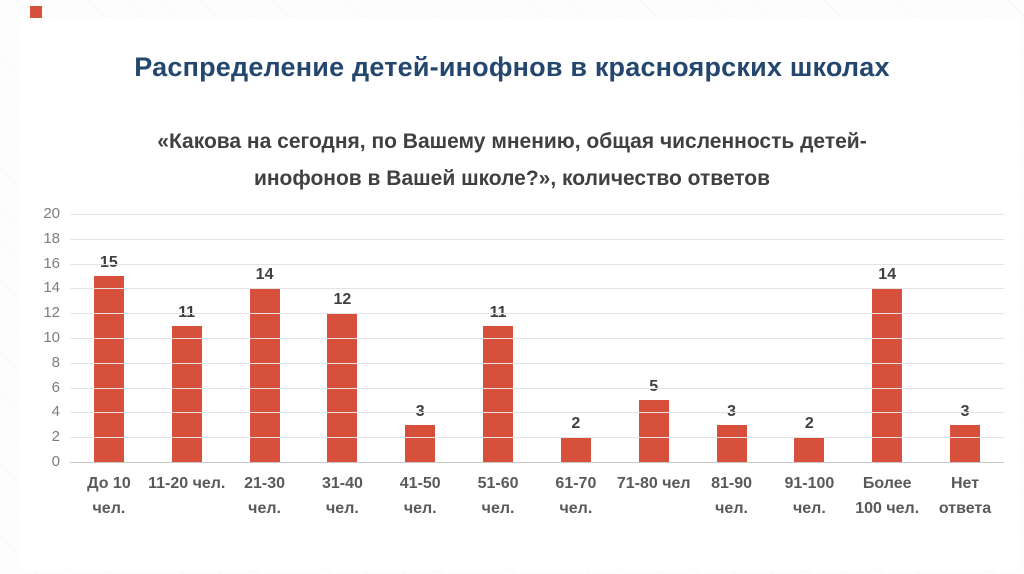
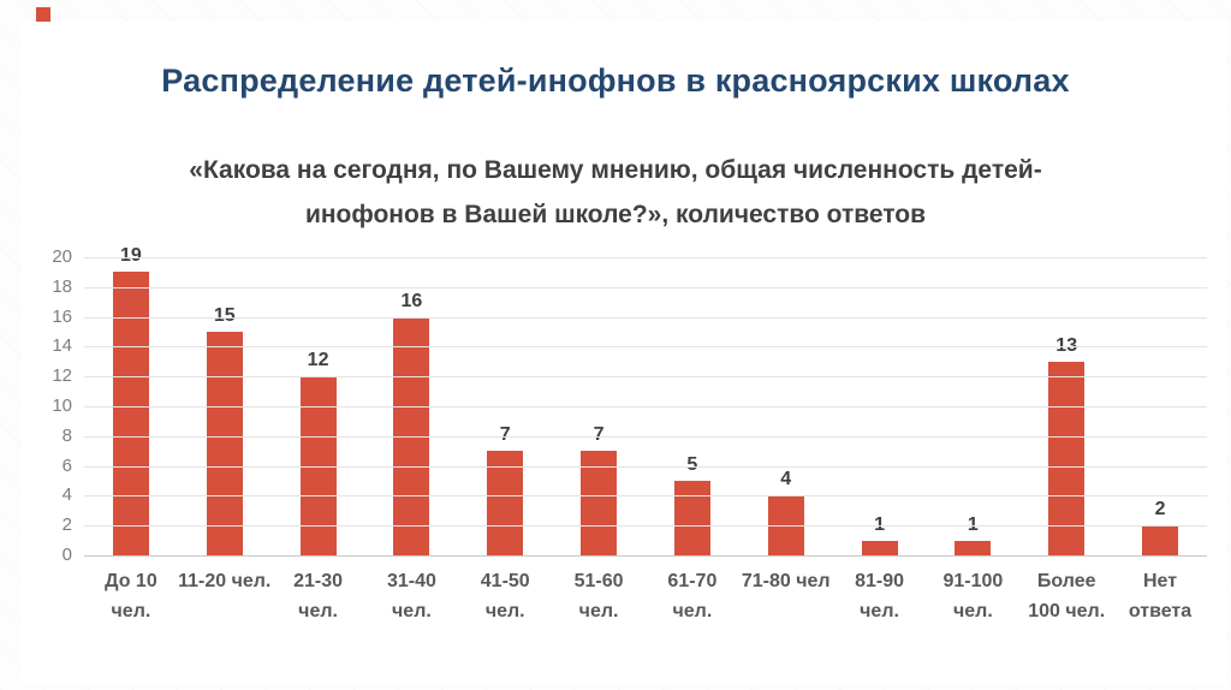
До 10 чел.: 15 -> 19
11-20 чел.: 11 -> 15
21-30 чел.: 14 -> 12
31-40 чел.: 12 -> 16
41-50 чел.: 3 -> 7
51-60 чел.: 11 -> 7
61-70 чел.: 2 -> 5
71-80 чел: 5 -> 4
81-90 чел.: 3 -> 1
91-100 чел.: 2 -> 1
Более 100 чел.: 14 -> 13
Нет ответа: 3 -> 2
